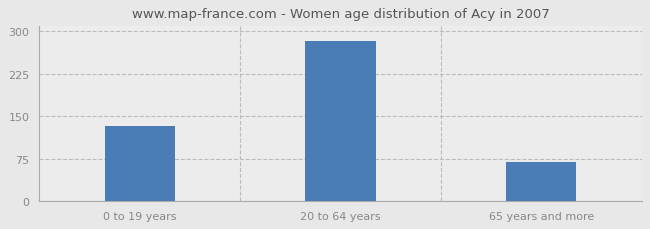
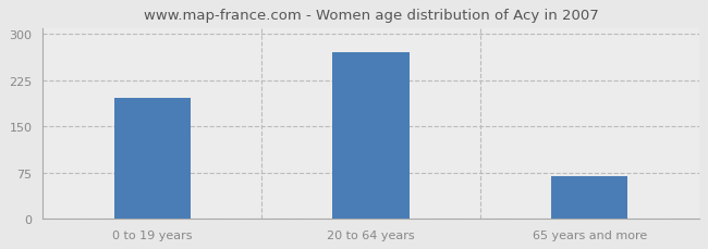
0 to 19 years: 133 -> 196
20 to 64 years: 283 -> 270
